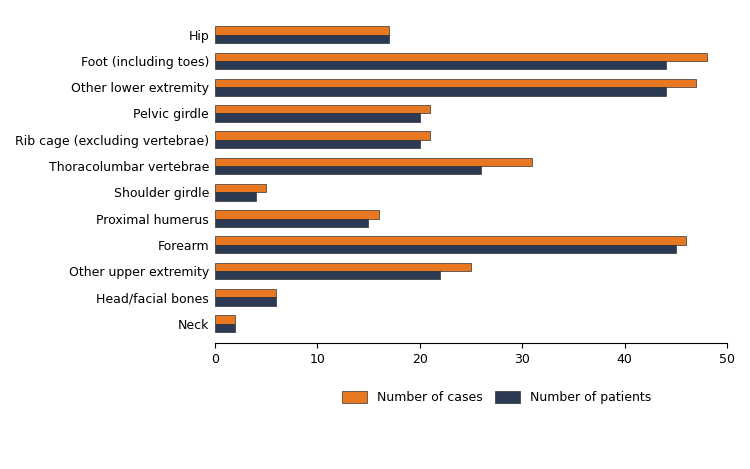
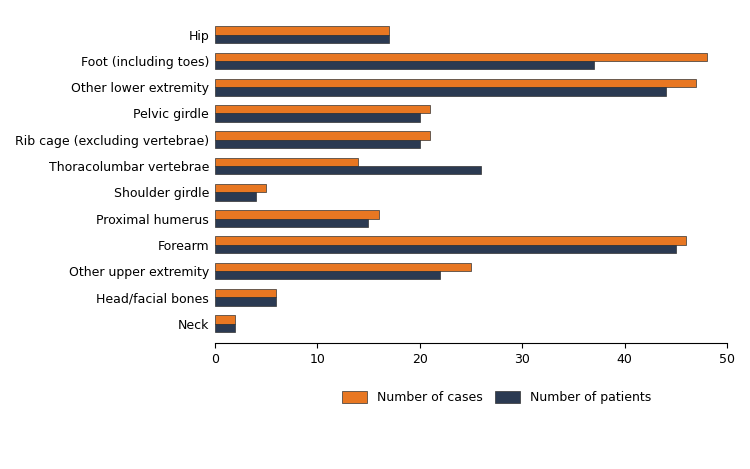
Number of patients/Foot (including toes): 44 -> 37
Number of cases/Thoracolumbar vertebrae: 31 -> 14
